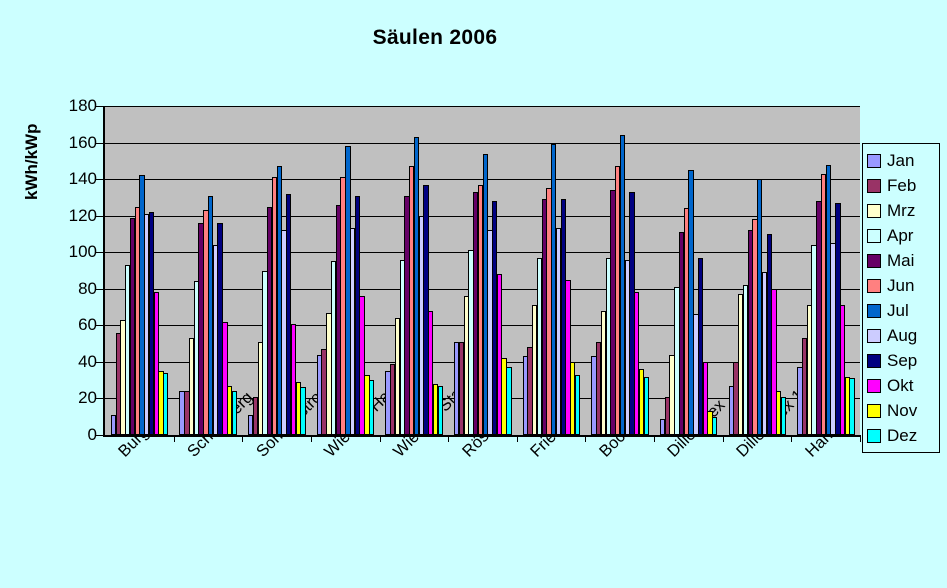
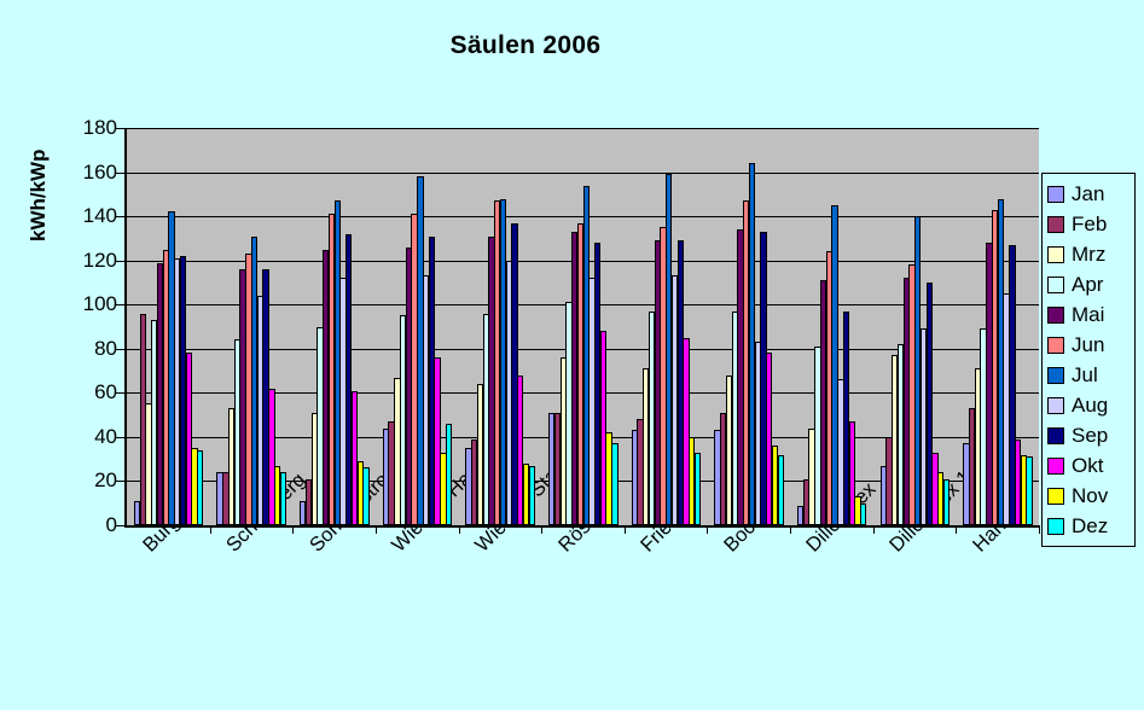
Feb/Burger: 56 -> 96
Mrz/Burger: 63 -> 55
Dez/Wiesent Haus: 30 -> 46
Jul/Wiesent Stall: 163 -> 148
Aug/Bock: 96 -> 83
Okt/Diller Alex: 40 -> 47
Okt/Diller Alex 1: 80 -> 33
Apr/Hansl: 104 -> 89
Okt/Hansl: 71 -> 39
